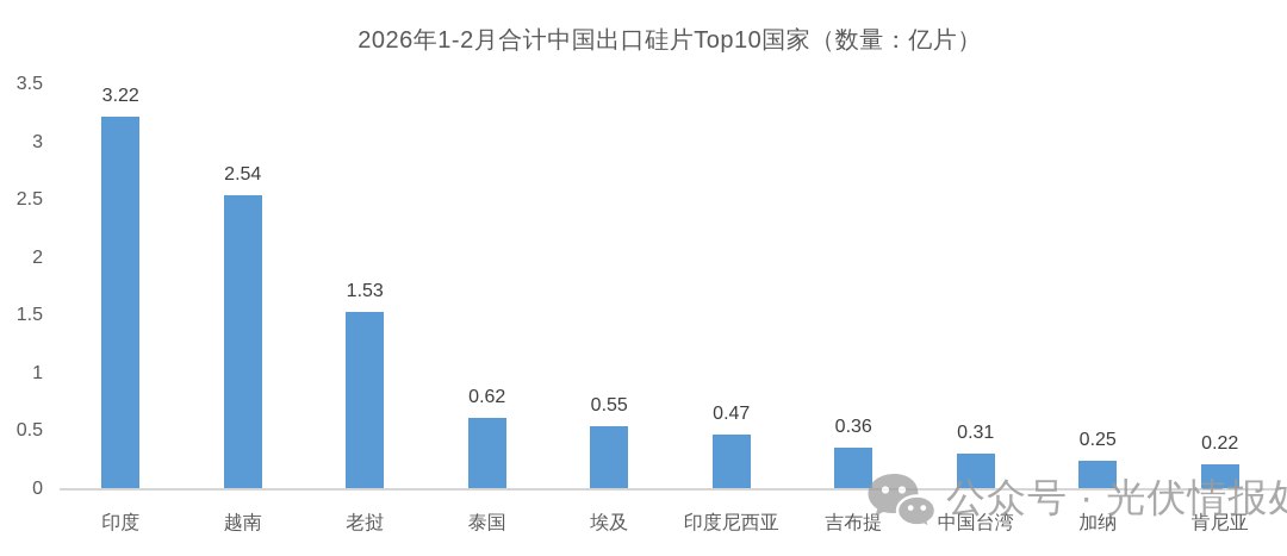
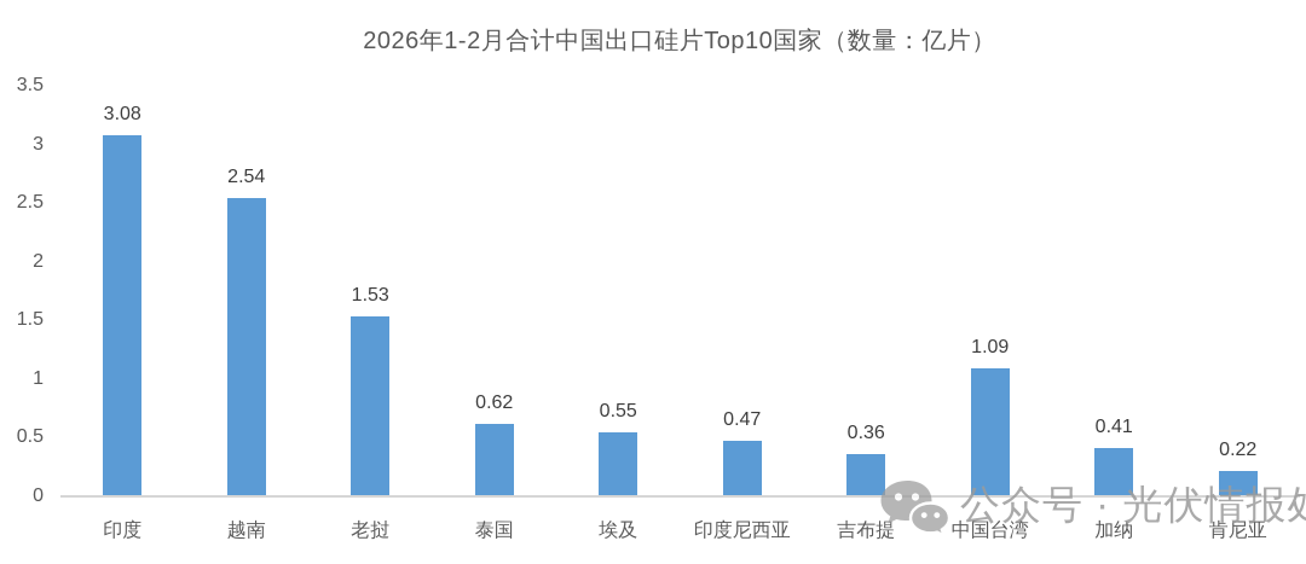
印度: 3.22 -> 3.08
中国台湾: 0.31 -> 1.09
加纳: 0.25 -> 0.41
